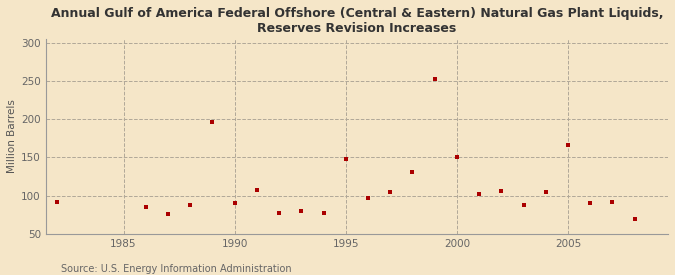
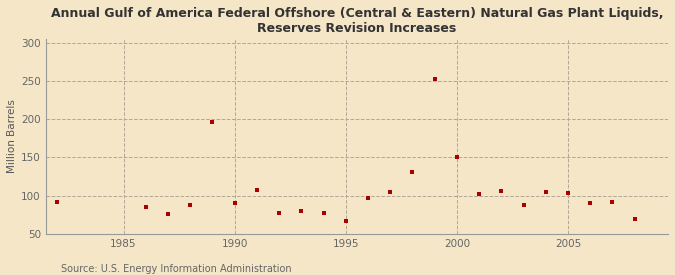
1995: 148 -> 67
2005: 166 -> 103
